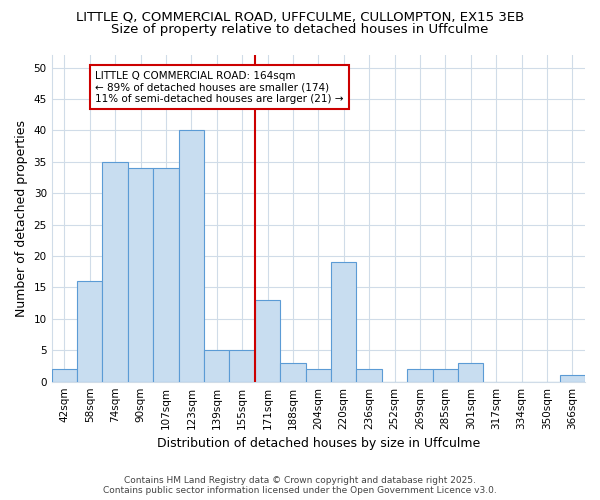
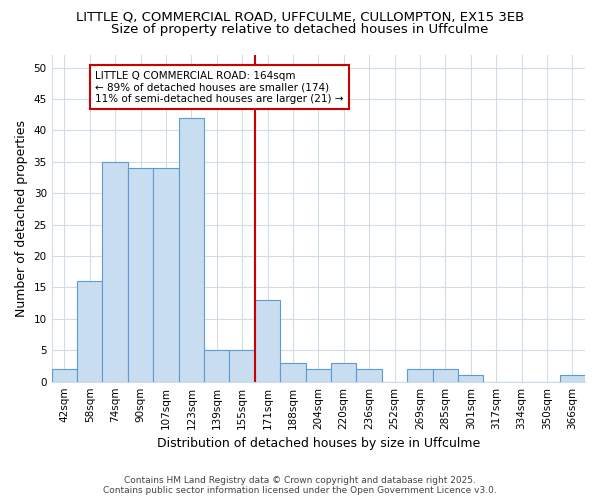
123sqm: 40 -> 42
220sqm: 19 -> 3
301sqm: 3 -> 1
